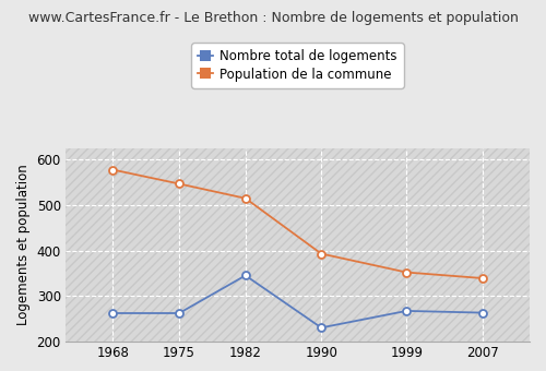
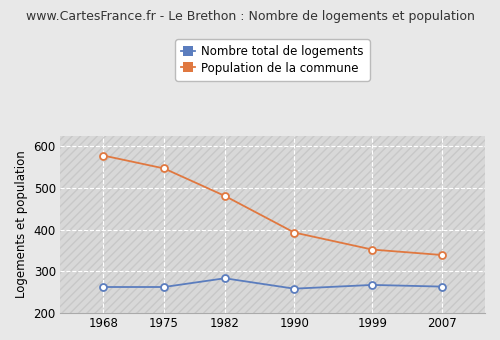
Nombre total de logements/1982: 345 -> 283
Population de la commune/1982: 515 -> 481
Nombre total de logements/1990: 230 -> 258
